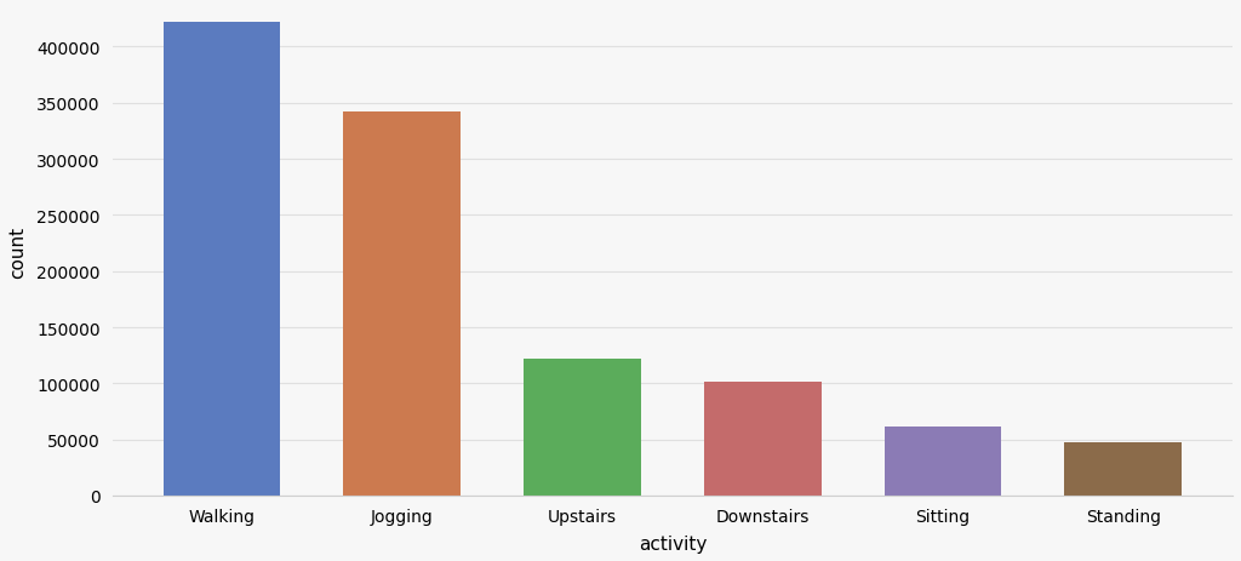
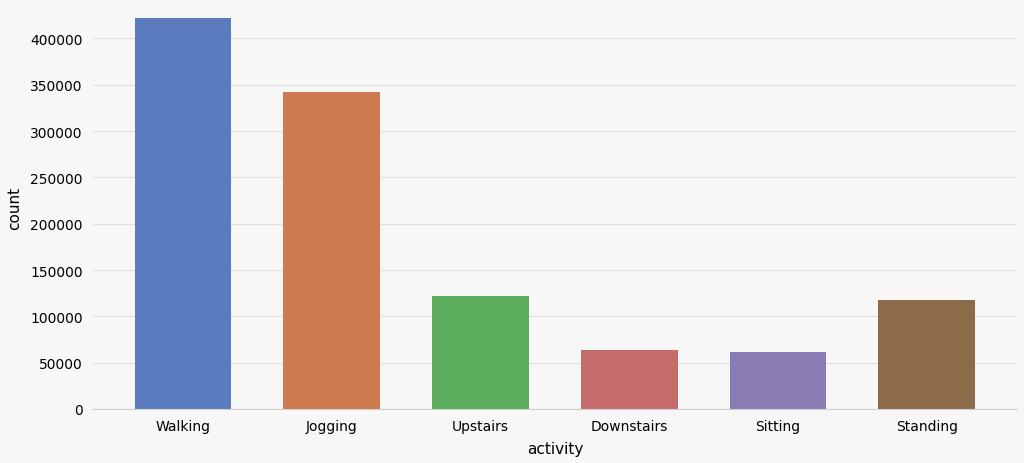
Downstairs: 101000 -> 64000
Standing: 48000 -> 118000
